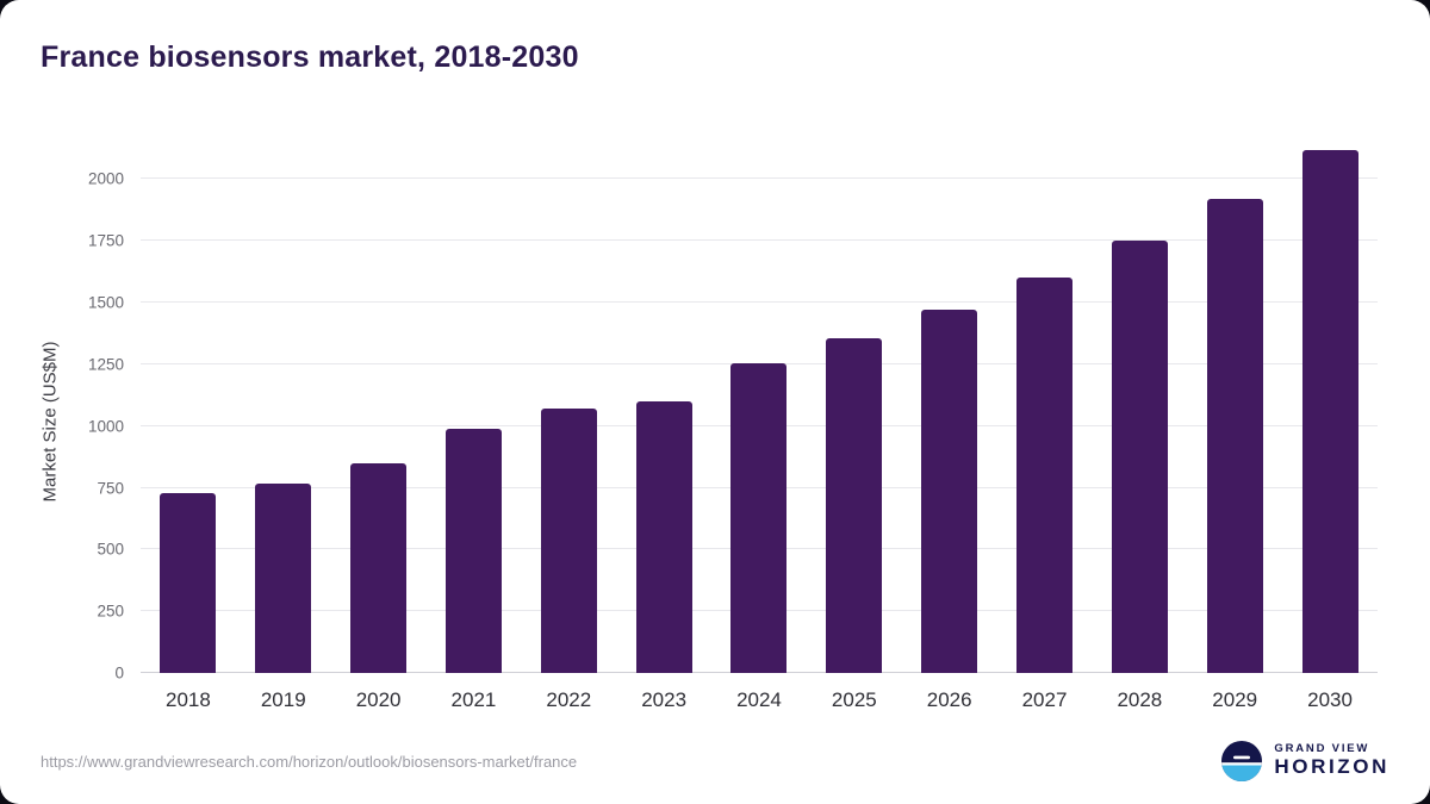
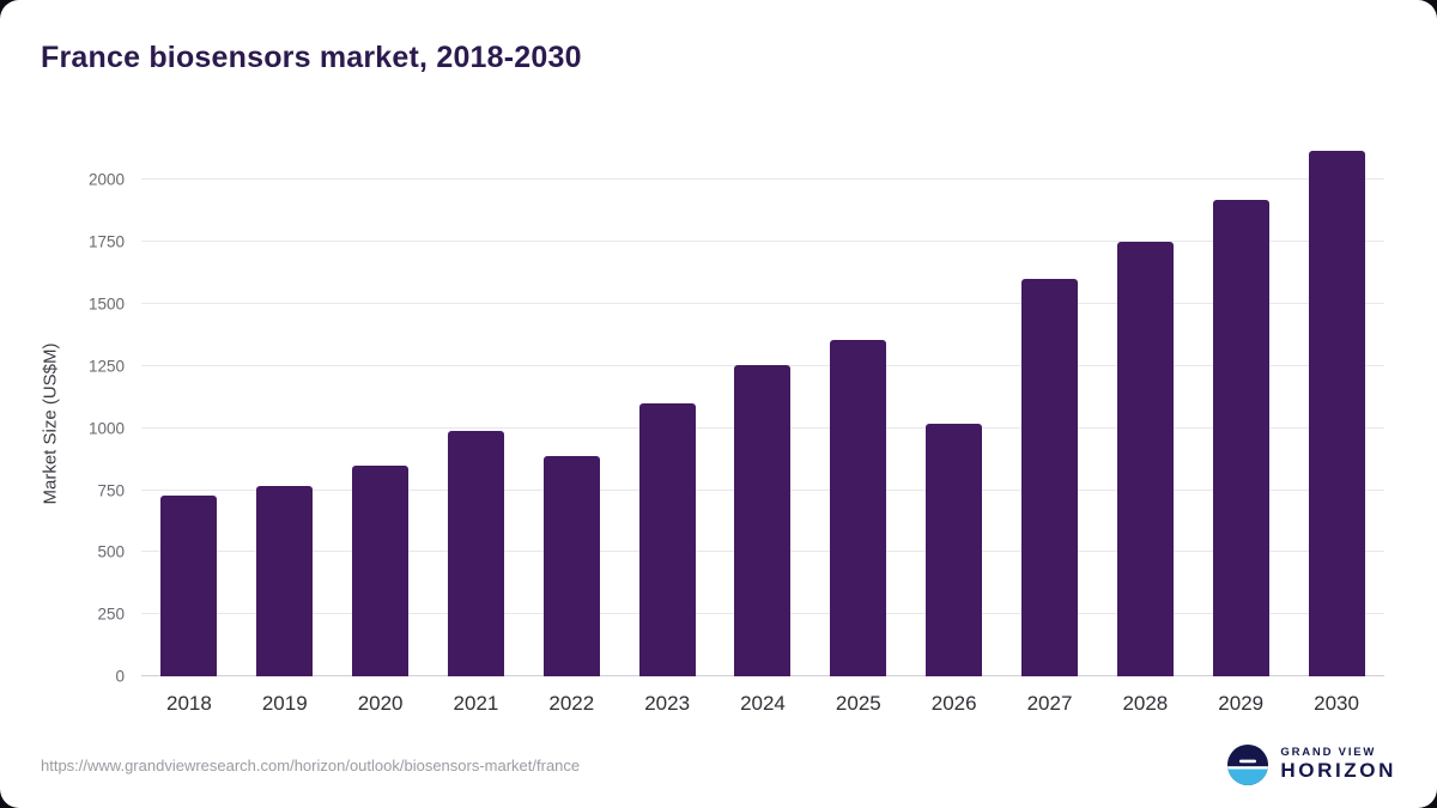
2022: 1070 -> 890
2026: 1470 -> 1020
